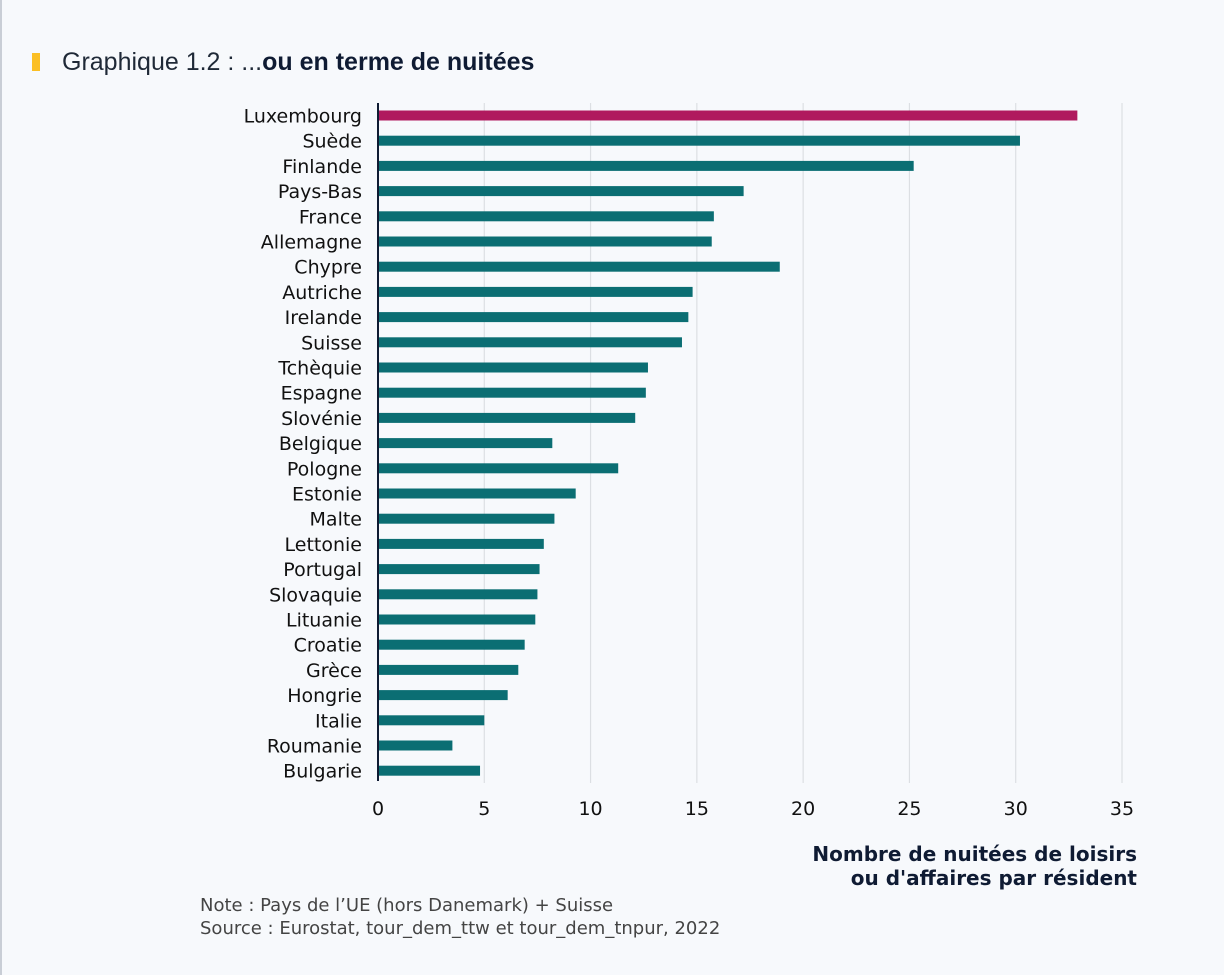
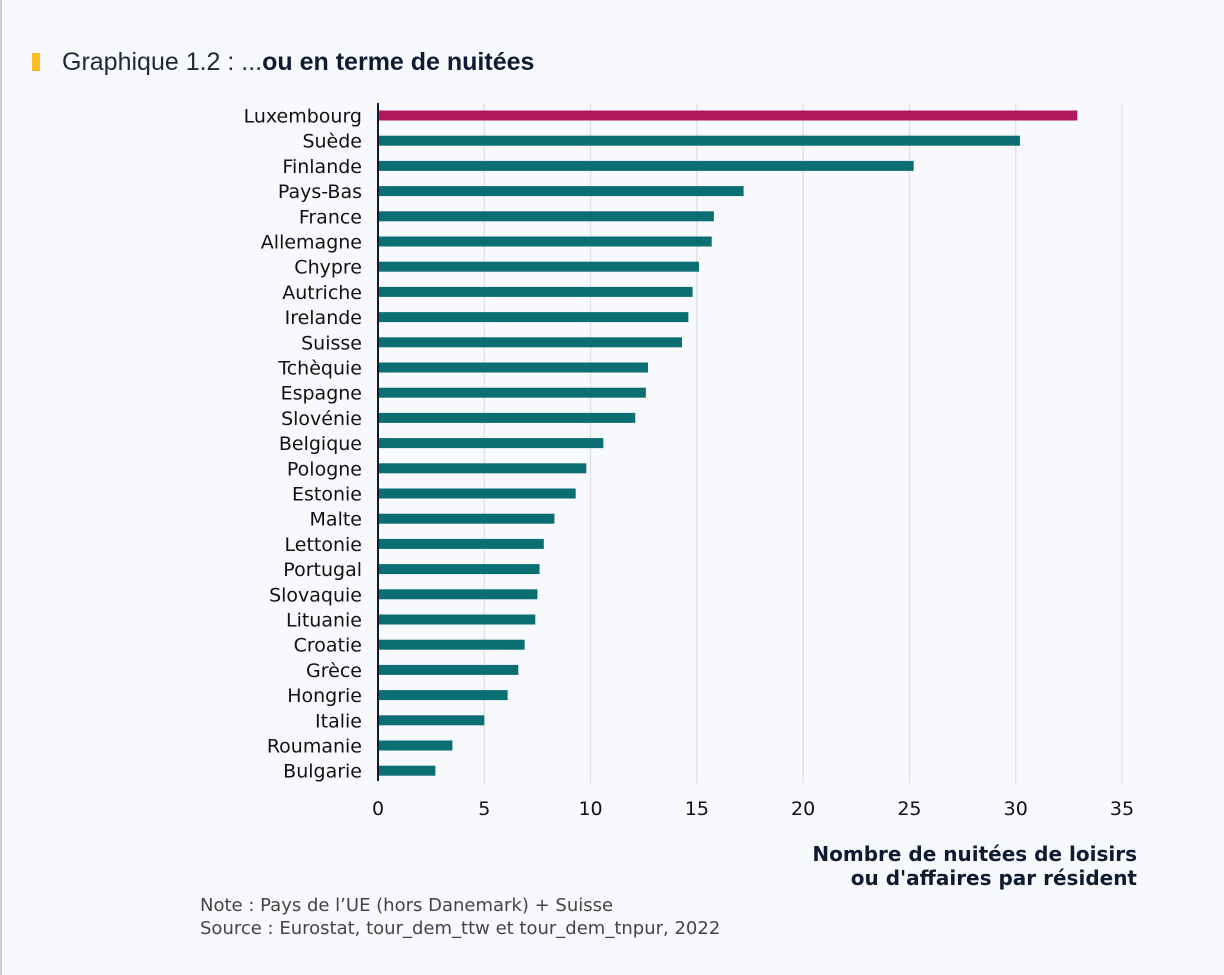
Chypre: 18.9 -> 15.1
Belgique: 8.2 -> 10.6
Pologne: 11.3 -> 9.8
Bulgarie: 4.8 -> 2.7
